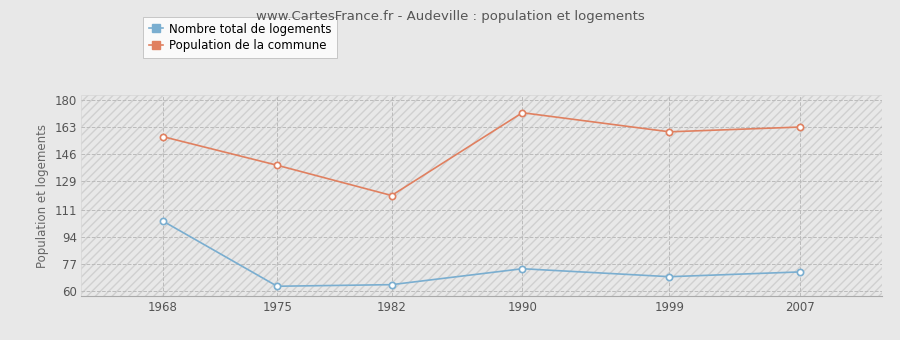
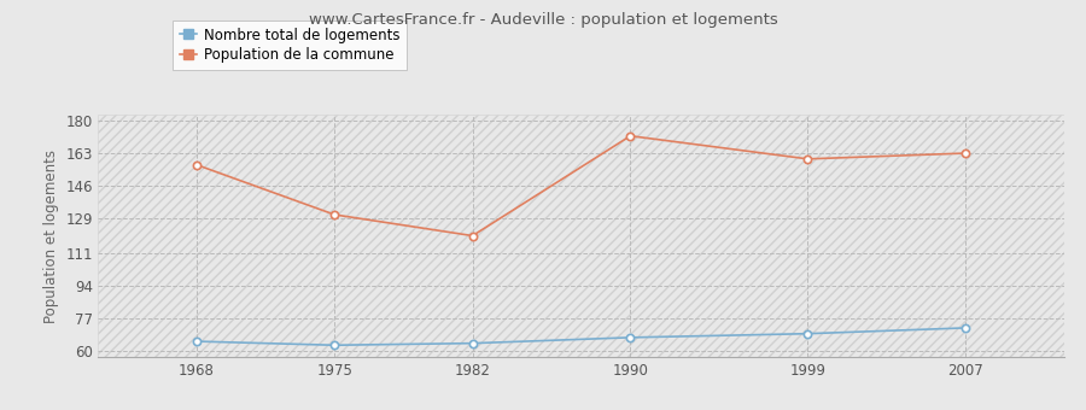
Nombre total de logements/1968: 104 -> 65
Population de la commune/1975: 139 -> 131
Nombre total de logements/1990: 74 -> 67
